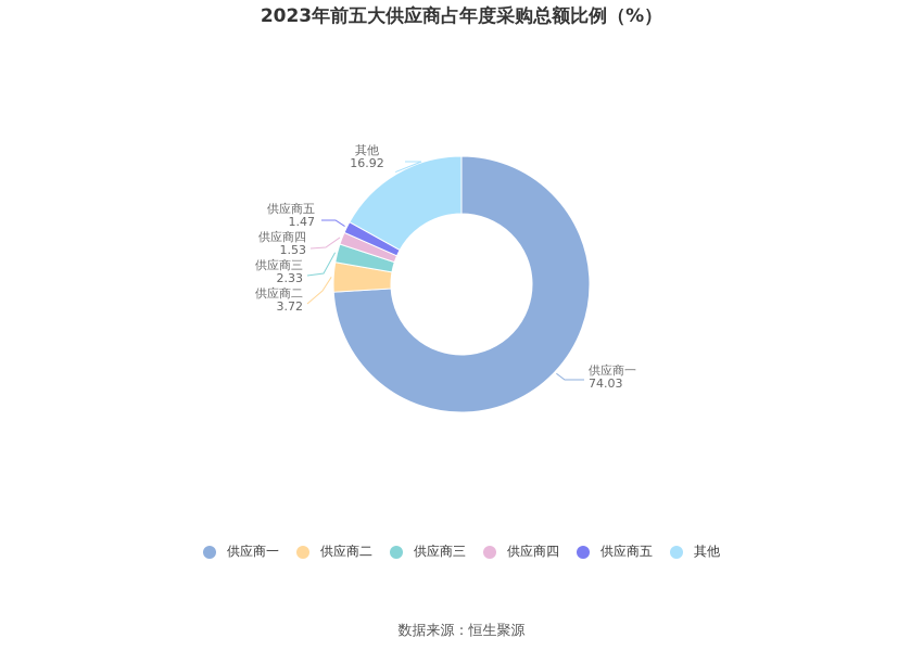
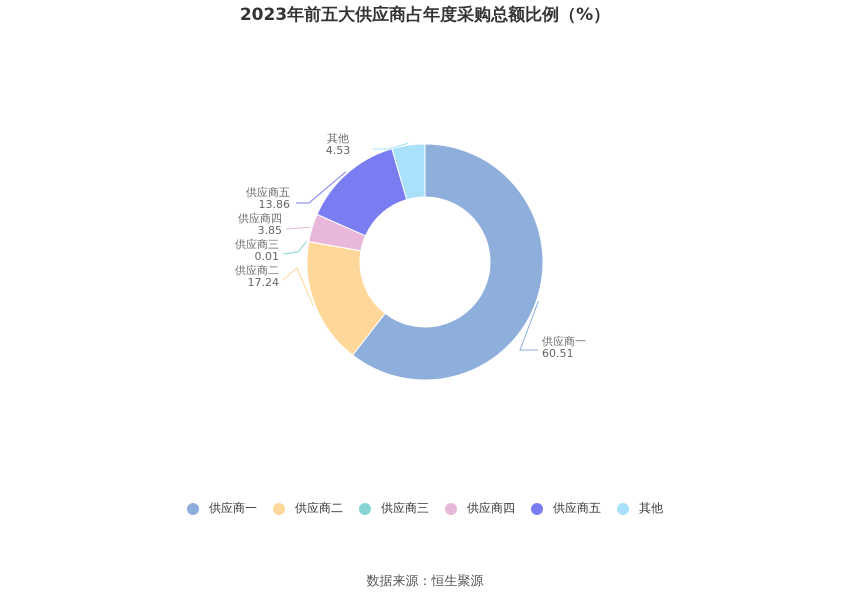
供应商一: 74.03 -> 60.51
供应商二: 3.72 -> 17.24
供应商三: 2.33 -> 0.01
供应商四: 1.53 -> 3.85
供应商五: 1.47 -> 13.86
其他: 16.92 -> 4.53
